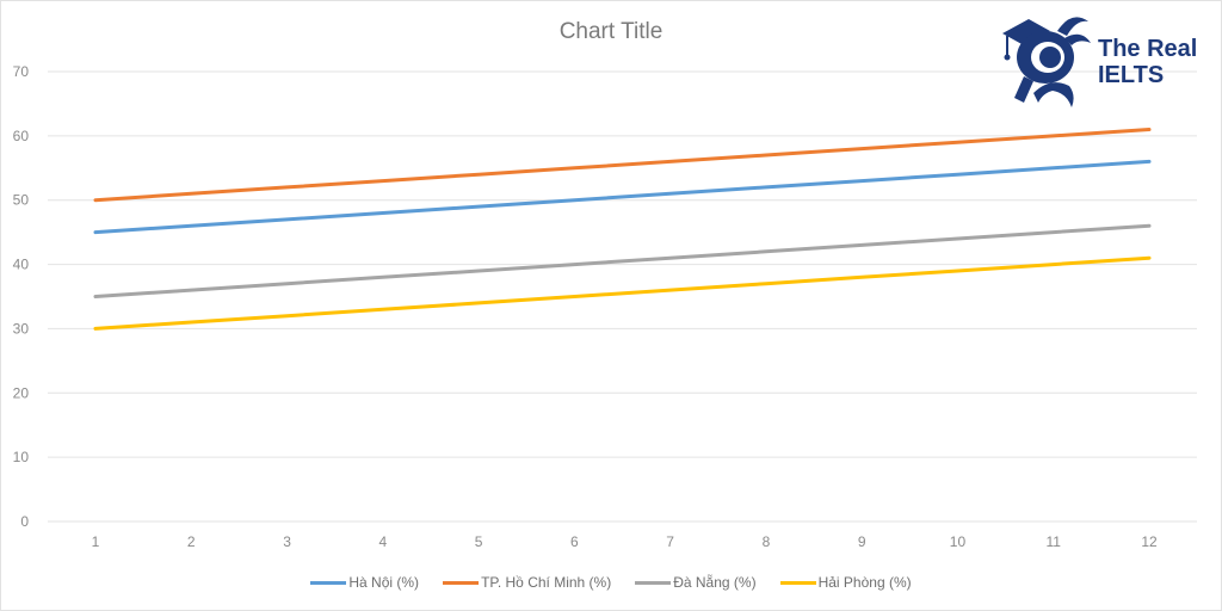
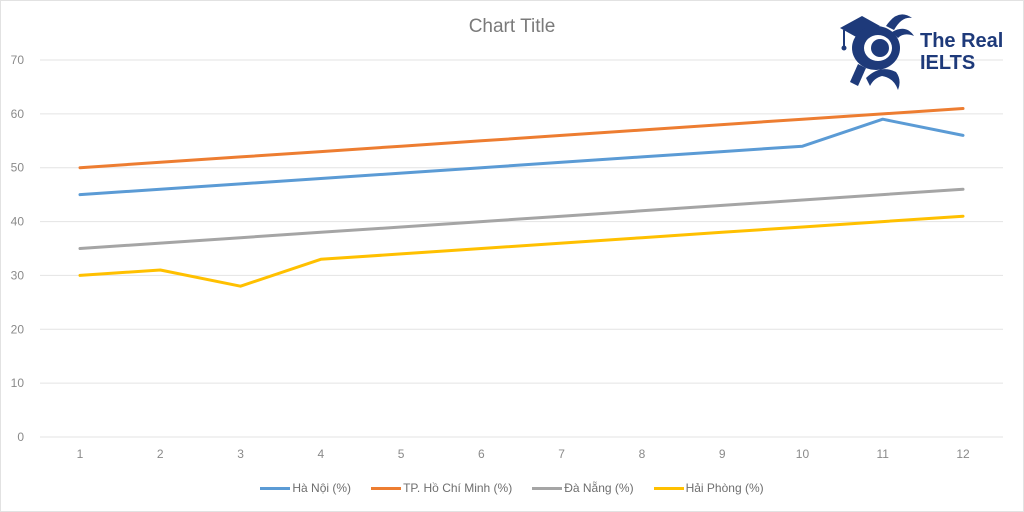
Hải Phòng (%)/3: 32 -> 28
Hà Nội (%)/11: 55 -> 59
